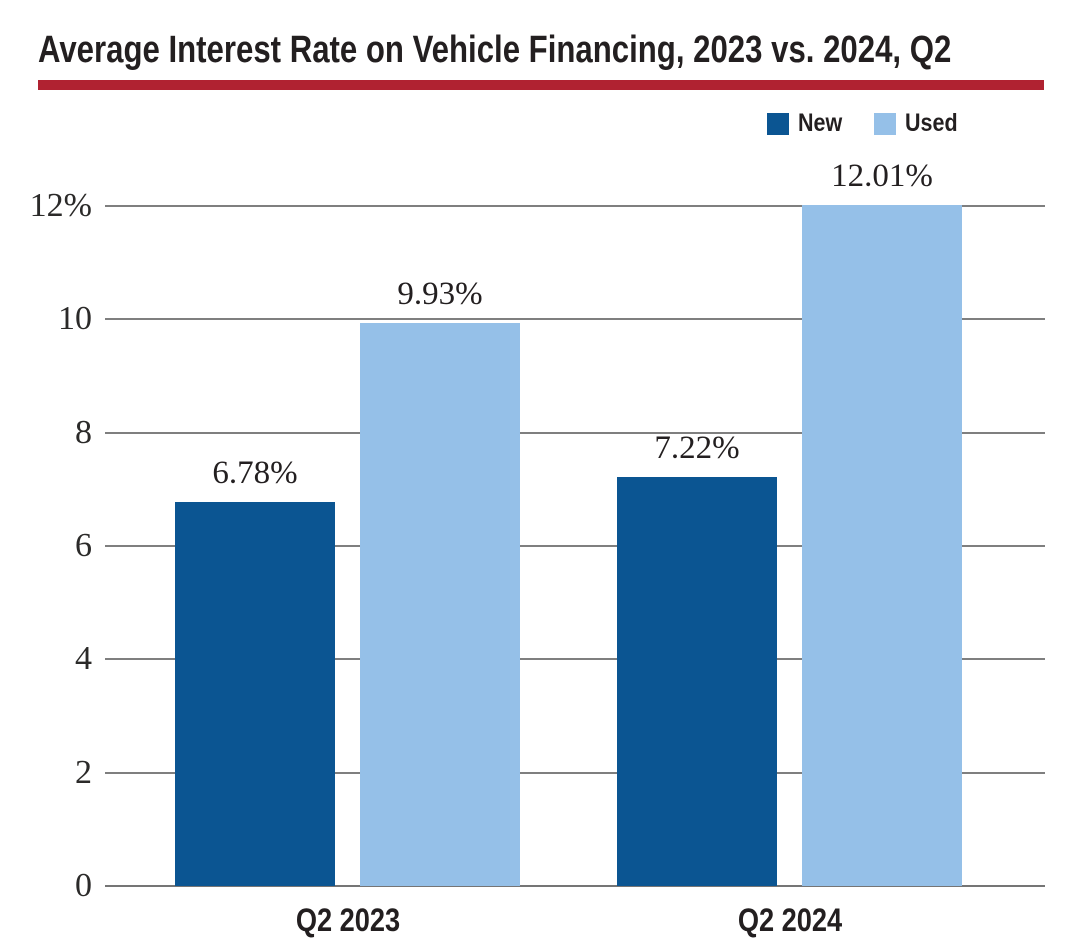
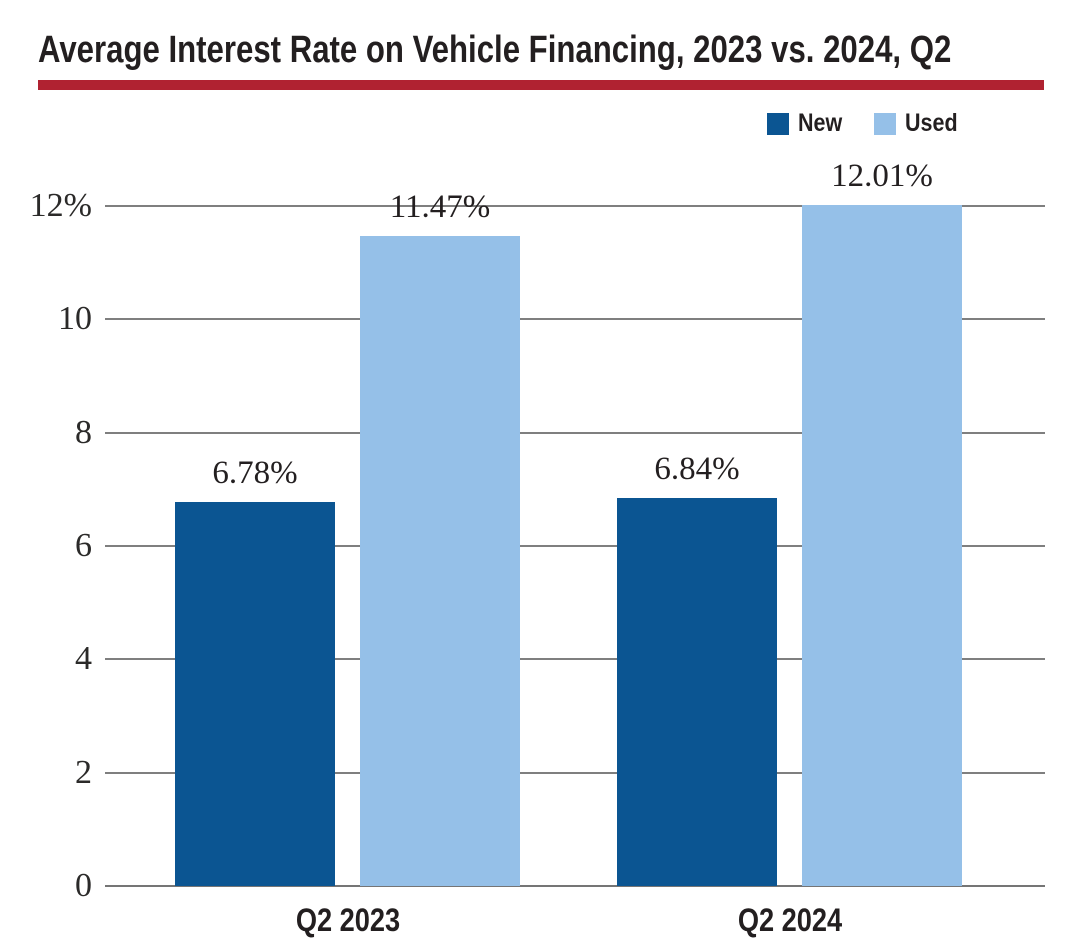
Used/Q2 2023: 9.93% -> 11.47%
New/Q2 2024: 7.22% -> 6.84%
